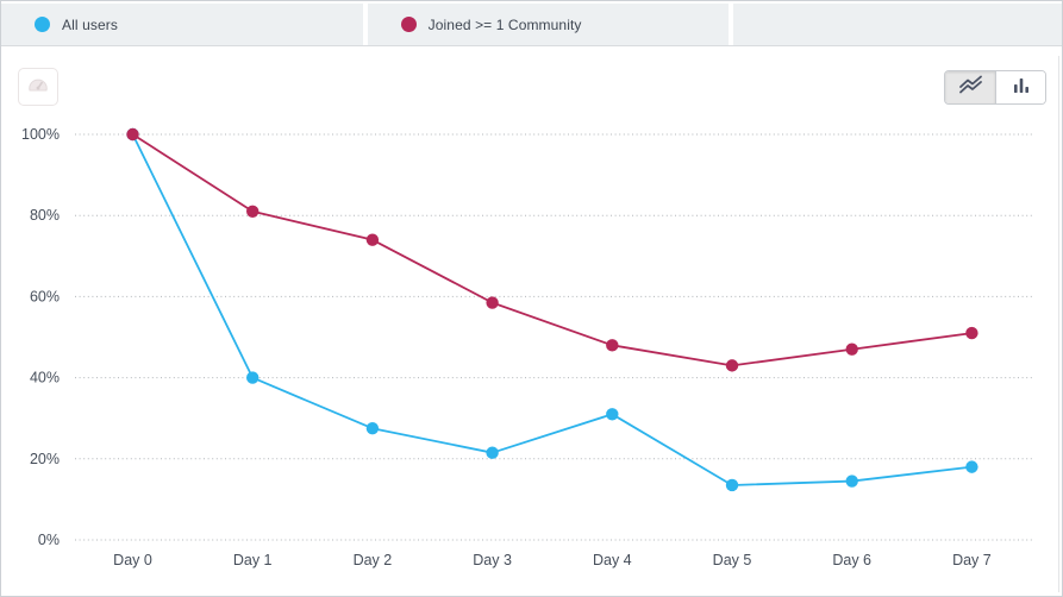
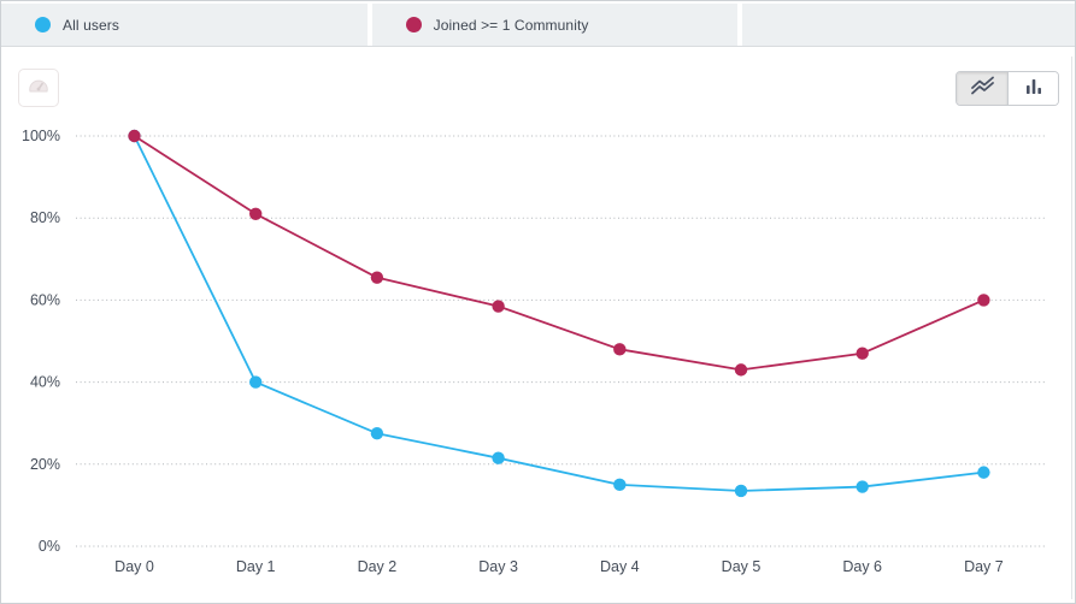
Joined >= 1 Community/Day 2: 74% -> 66%
All users/Day 4: 31% -> 15%
Joined >= 1 Community/Day 7: 51% -> 60%
